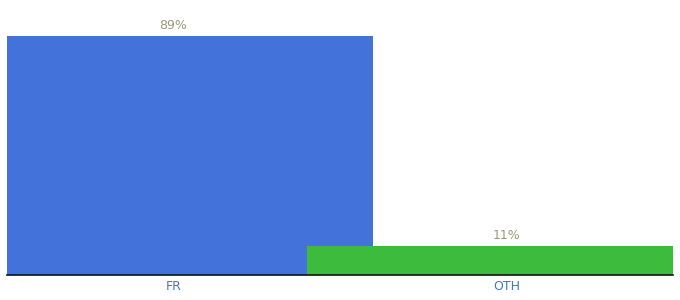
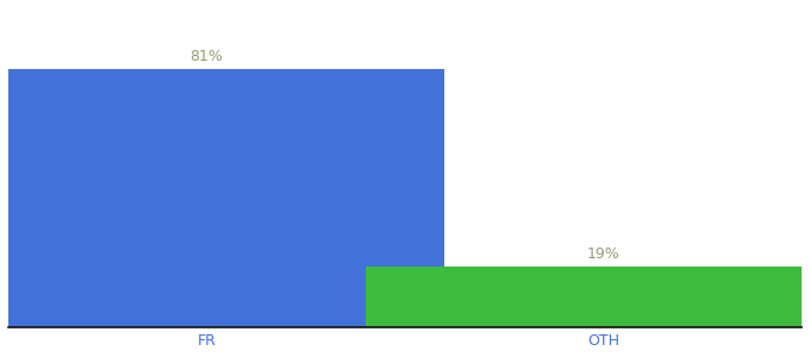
FR: 89% -> 81%
OTH: 11% -> 19%
